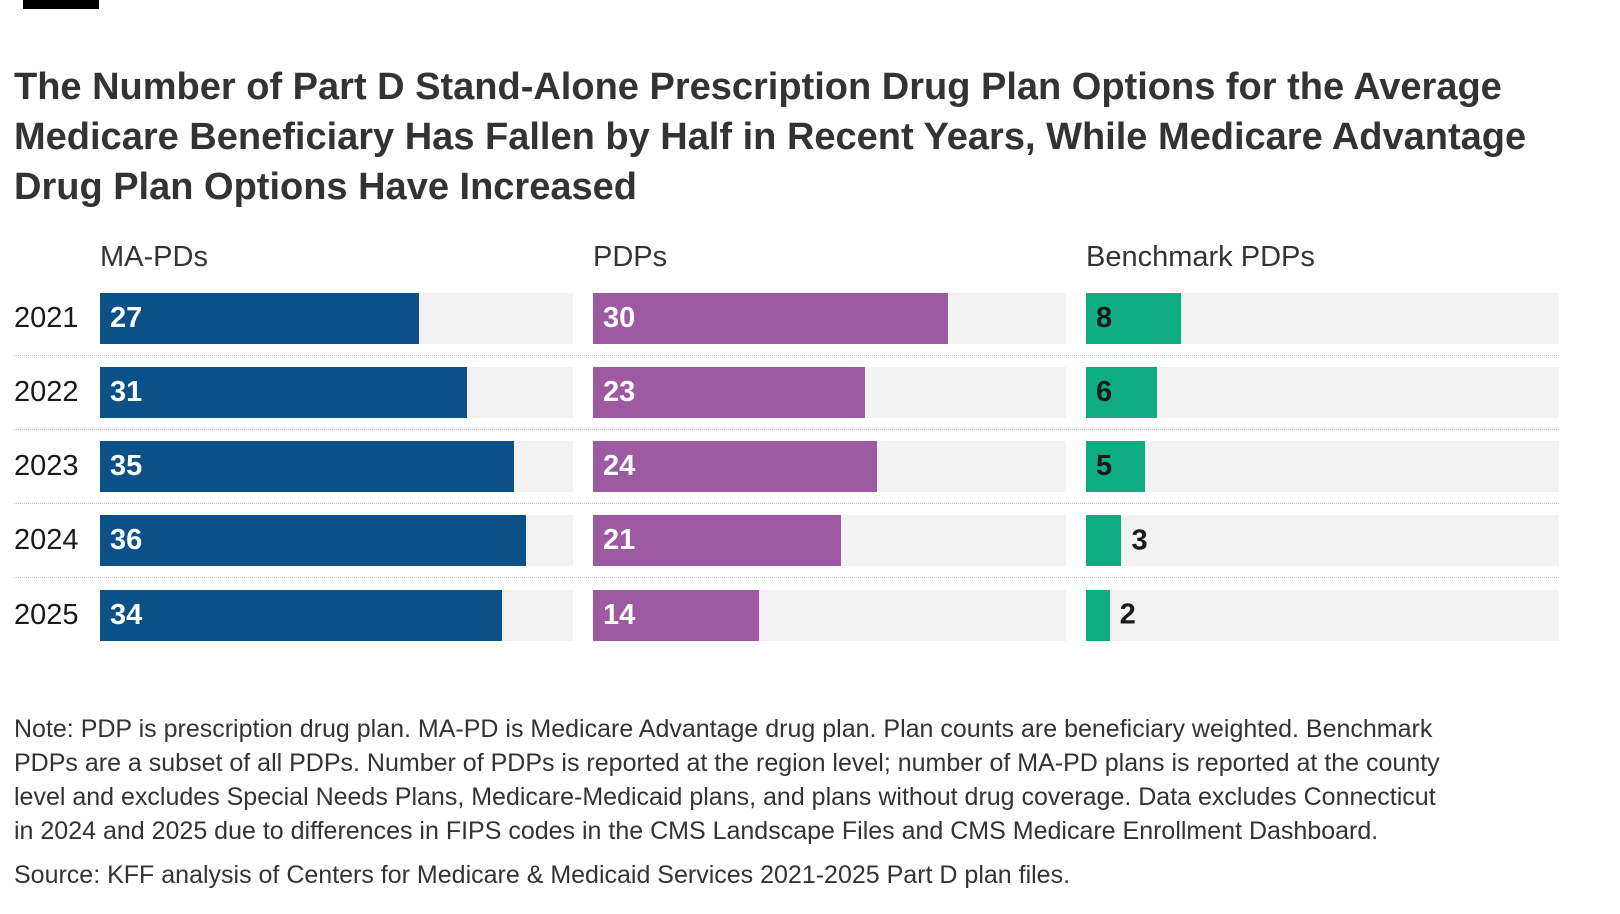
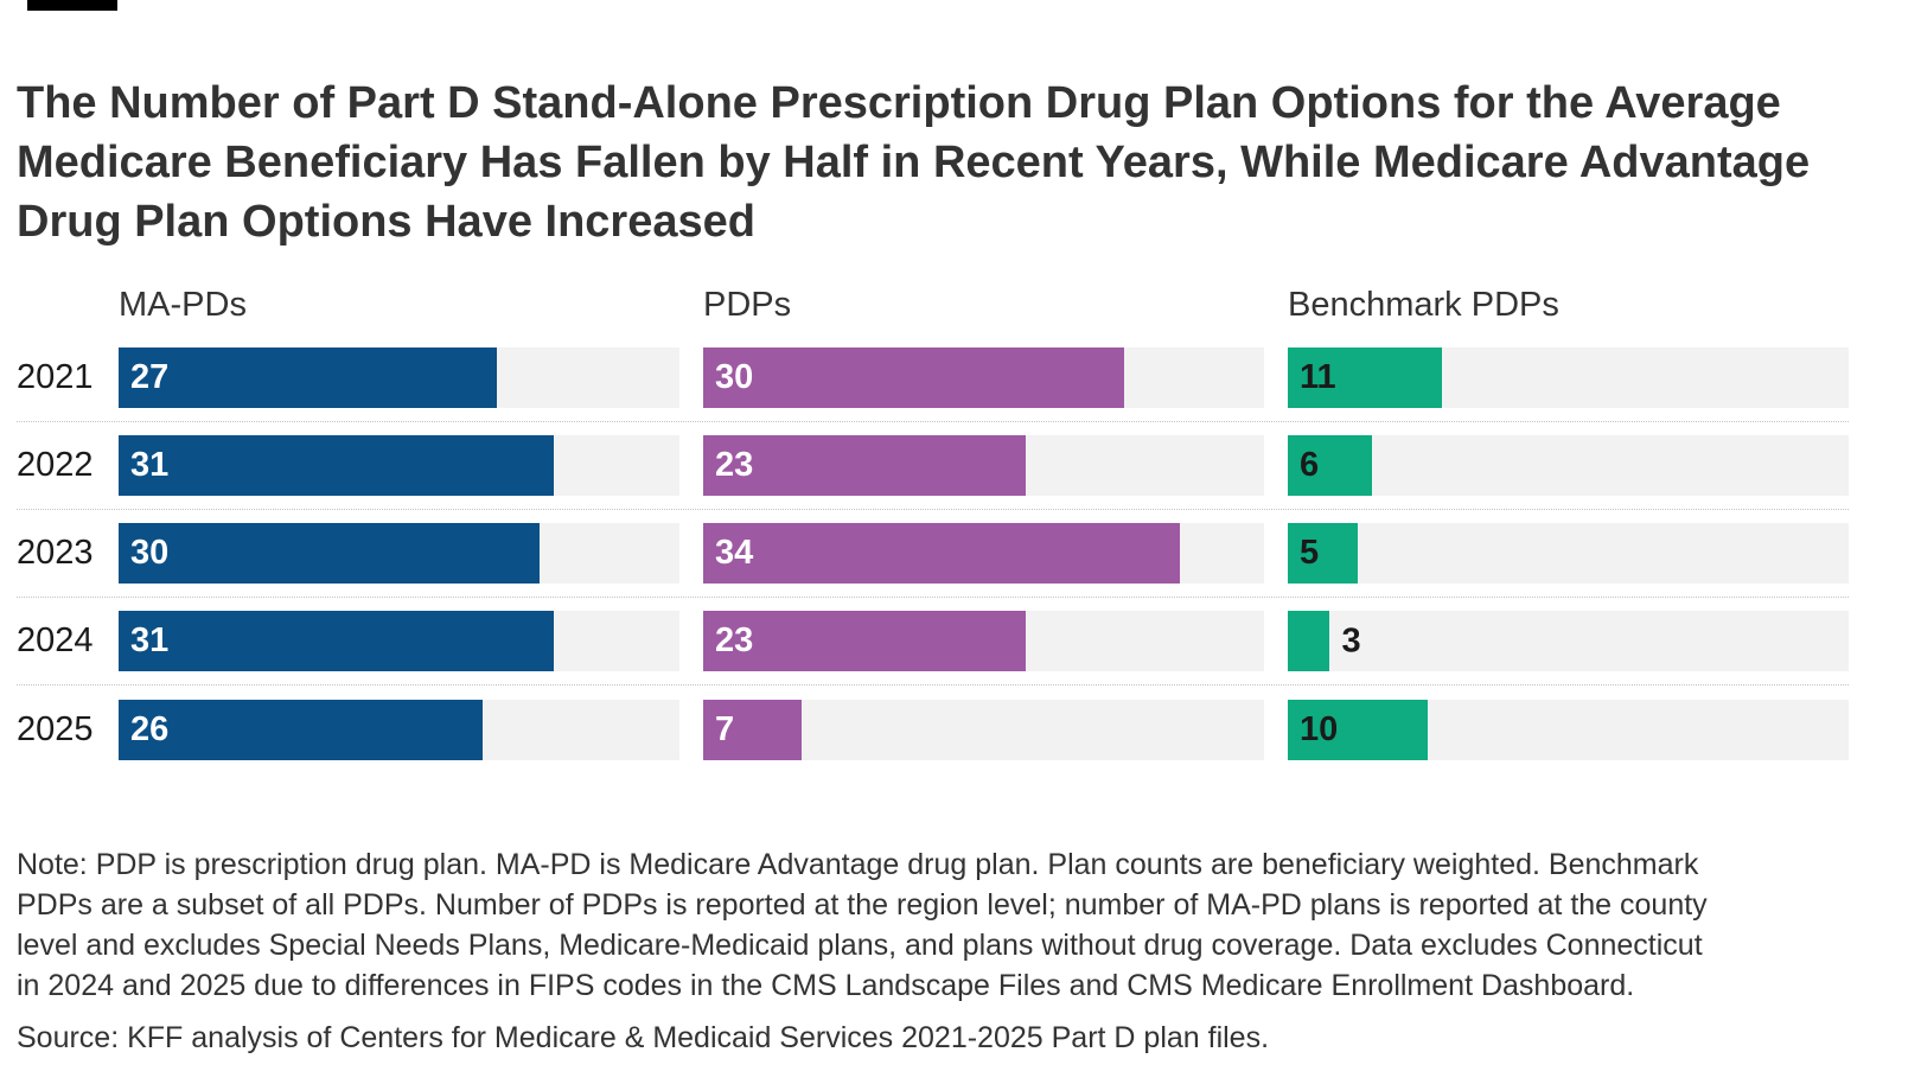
Benchmark PDPs/2021: 8 -> 11
MA-PDs/2023: 35 -> 30
PDPs/2023: 24 -> 34
MA-PDs/2024: 36 -> 31
PDPs/2024: 21 -> 23
MA-PDs/2025: 34 -> 26
PDPs/2025: 14 -> 7
Benchmark PDPs/2025: 2 -> 10
